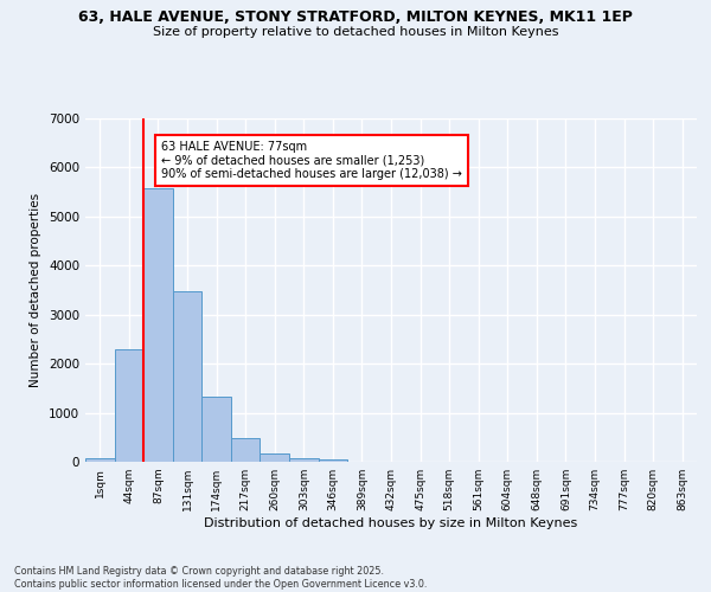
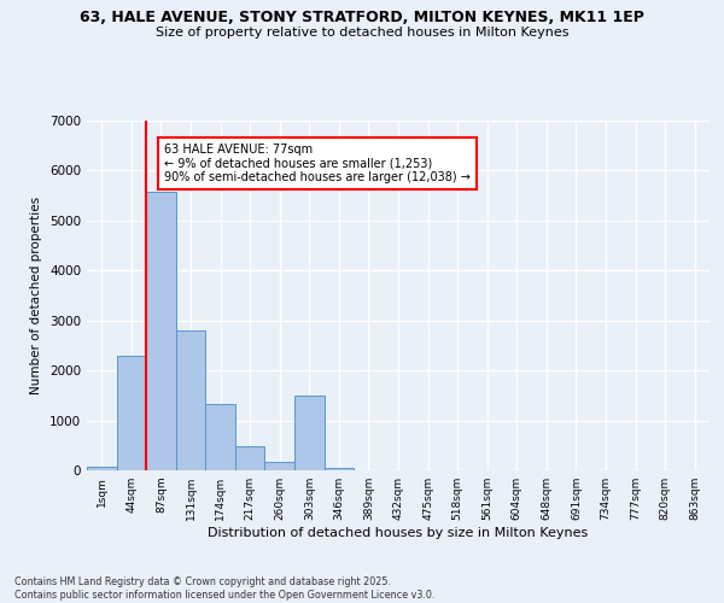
131sqm: 3470 -> 2800
303sqm: 80 -> 1500
